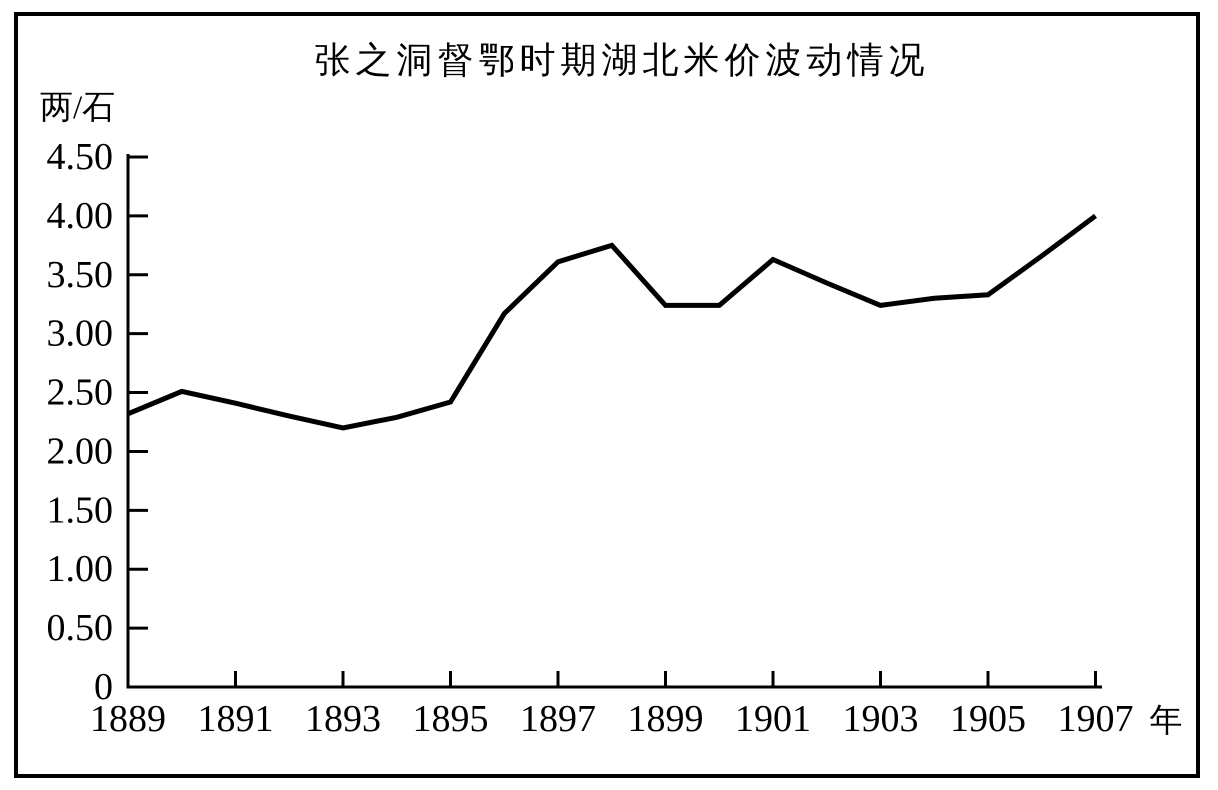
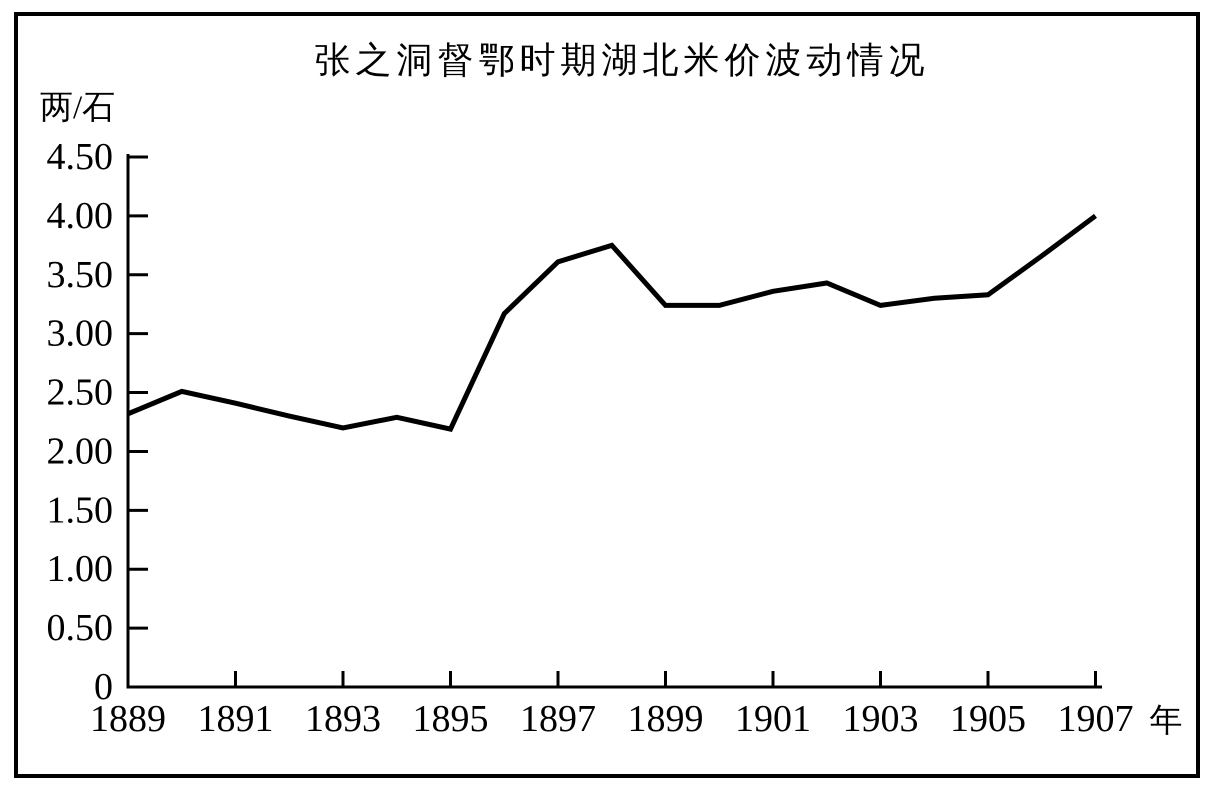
1895: 2.42 -> 2.19
1901: 3.63 -> 3.36
